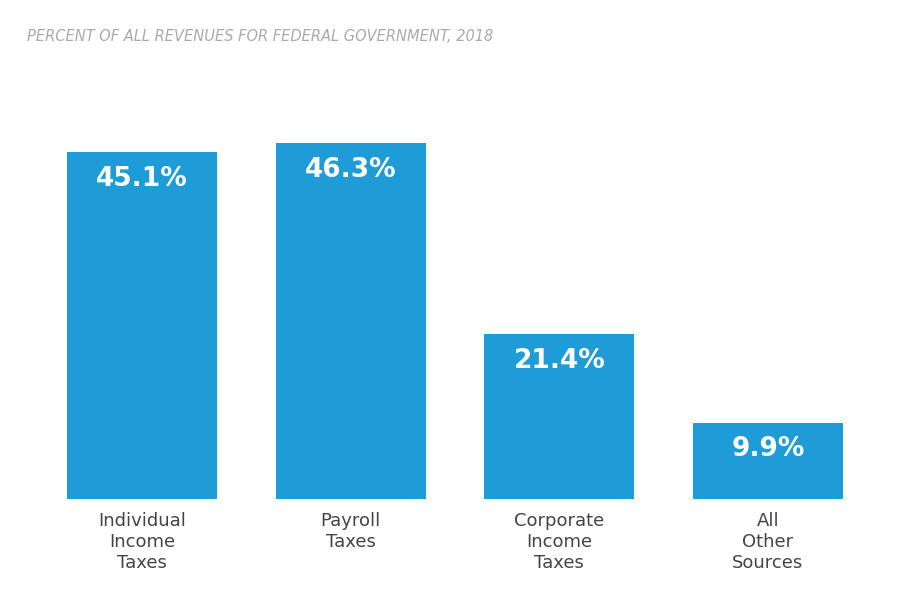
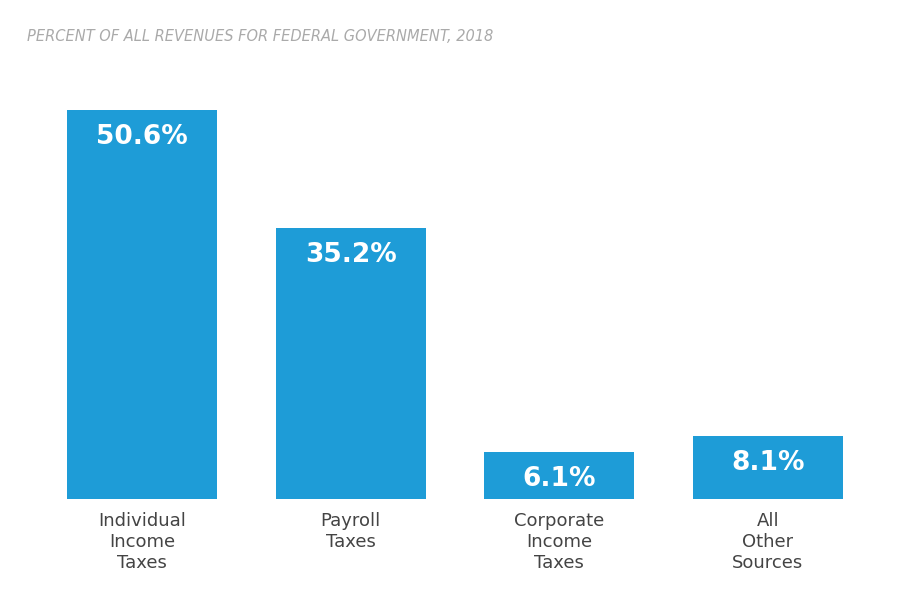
Individual Income Taxes: 45.1% -> 50.6%
Payroll Taxes: 46.3% -> 35.2%
Corporate Income Taxes: 21.4% -> 6.1%
All Other Sources: 9.9% -> 8.1%
